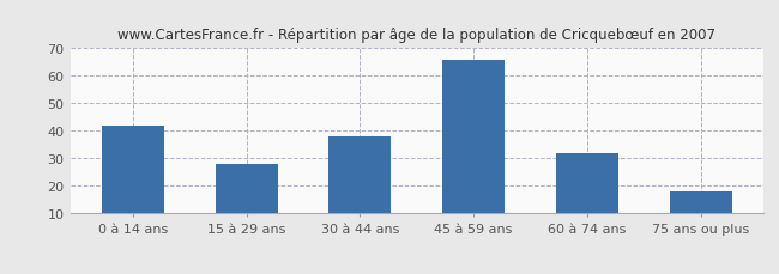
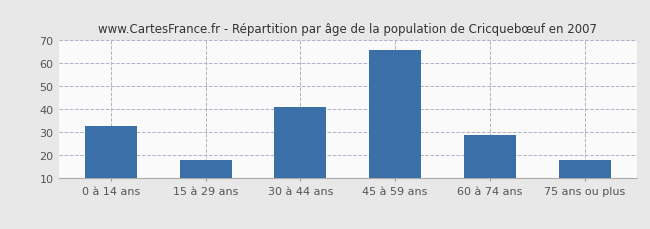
0 à 14 ans: 42 -> 33
15 à 29 ans: 28 -> 18
30 à 44 ans: 38 -> 41
60 à 74 ans: 32 -> 29
